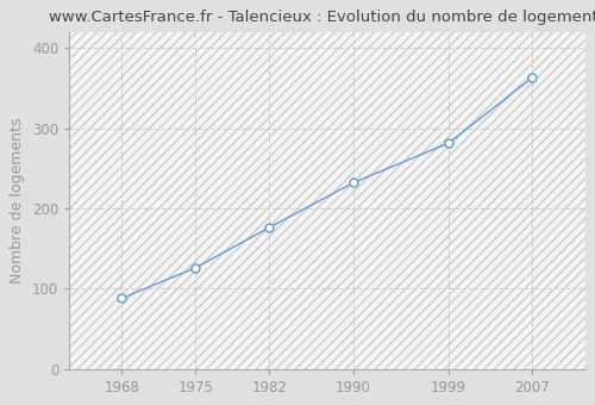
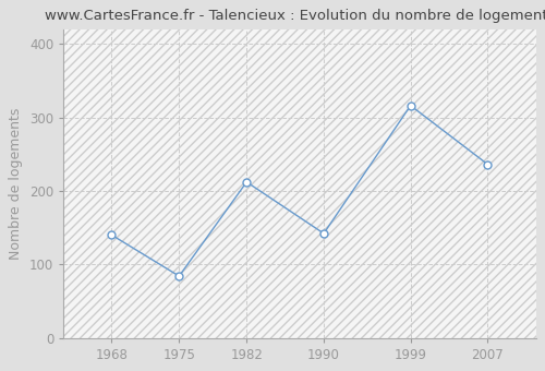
1968: 88 -> 140
1975: 126 -> 84
1982: 176 -> 212
1990: 232 -> 142
1999: 281 -> 316
2007: 363 -> 236
